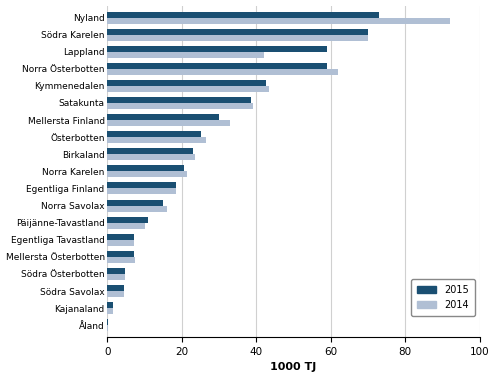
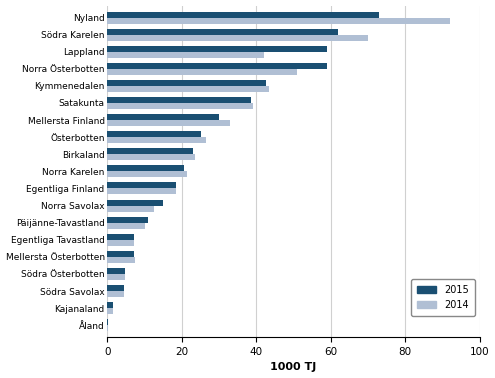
2015/Södra Karelen: 70.0 -> 62.0
2014/Norra Österbotten: 62.0 -> 51.0
2014/Norra Savolax: 16.0 -> 12.5
